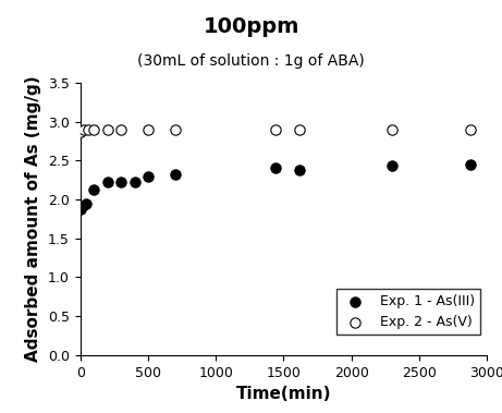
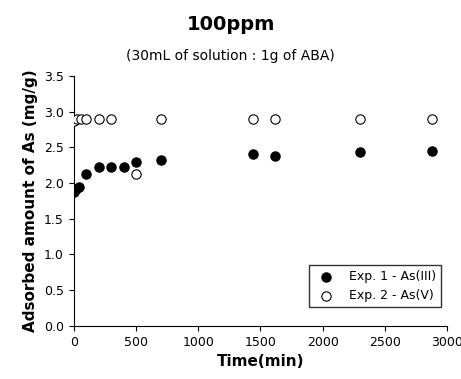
Exp. 2 - As(V)/500: 2.89 -> 2.12
